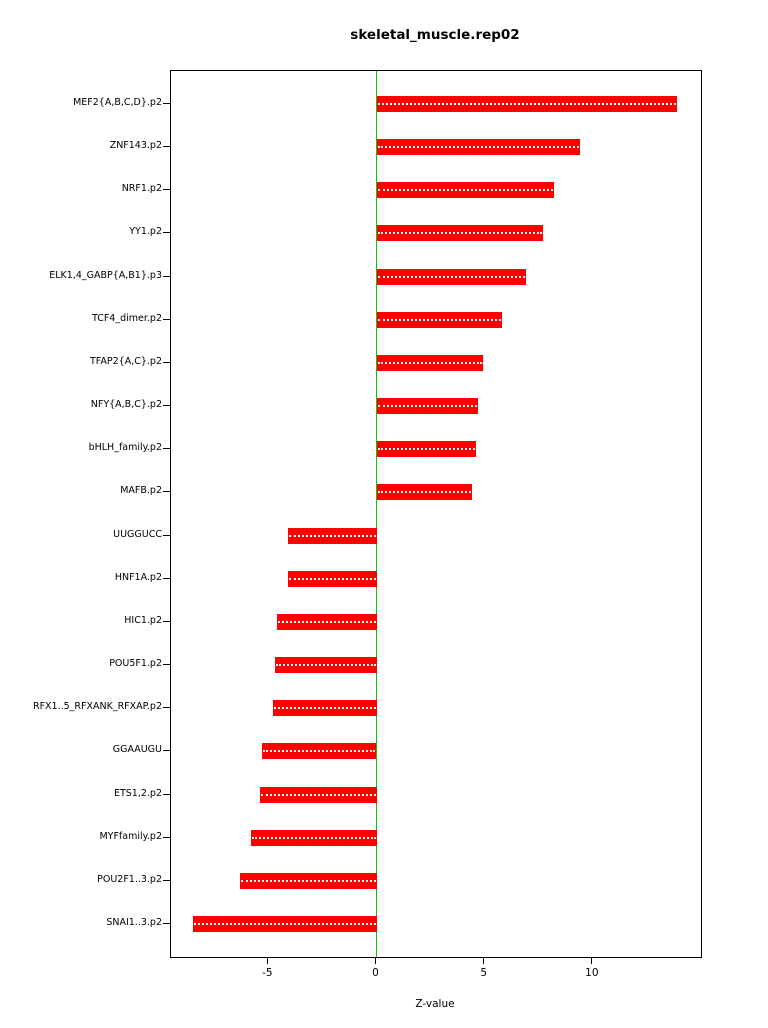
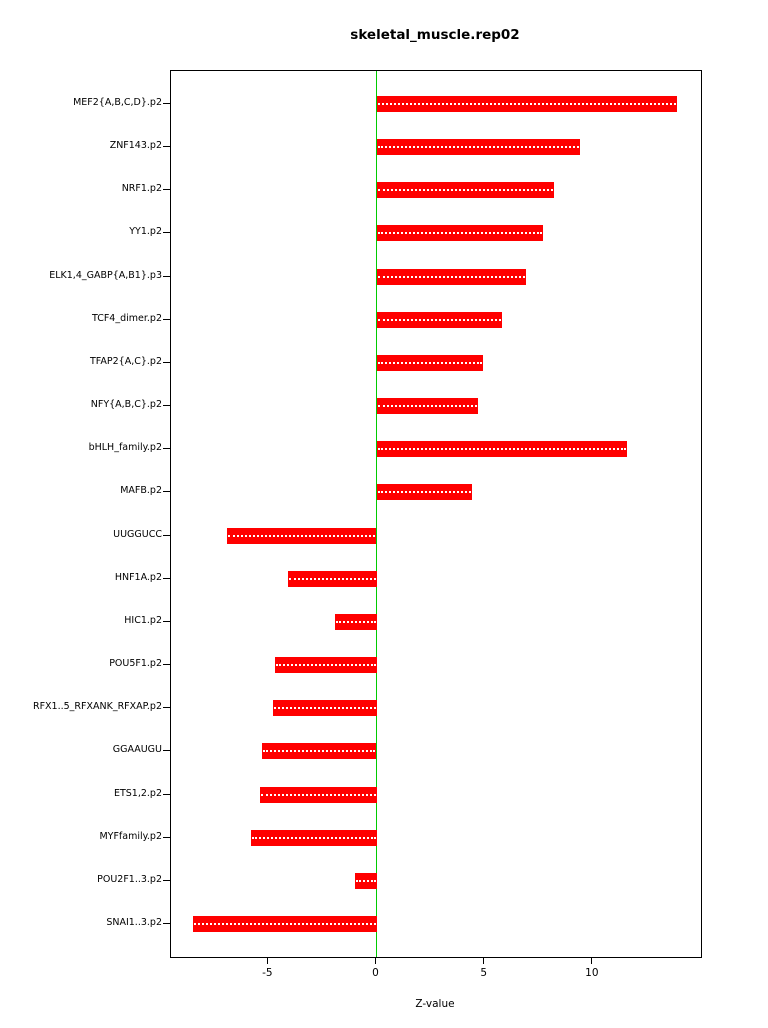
bHLH_family.p2: 4.6 -> 11.6
UUGGUCC: -4.1 -> -6.9
HIC1.p2: -4.6 -> -1.9
POU2F1..3.p2: -6.3 -> -1.0
